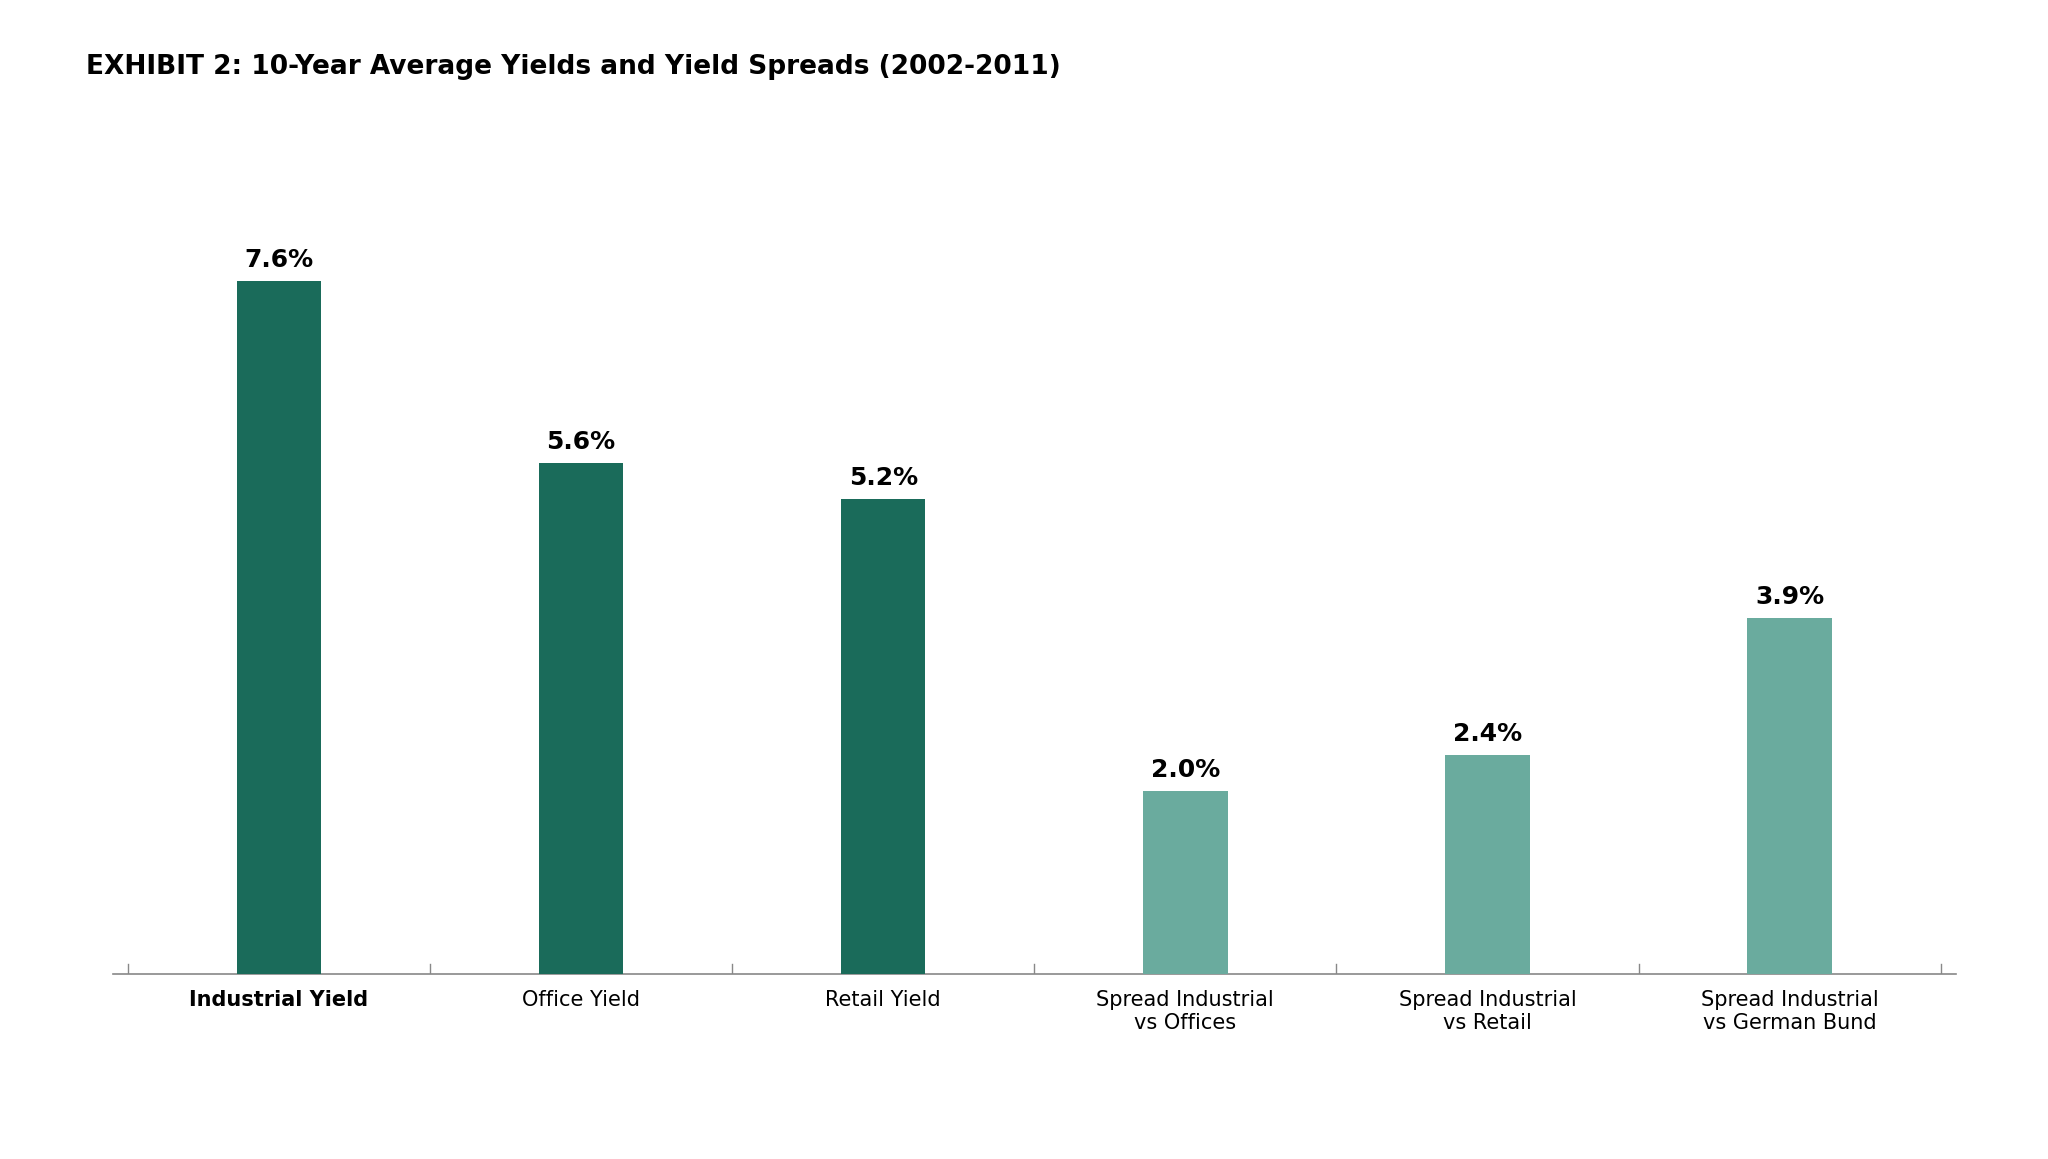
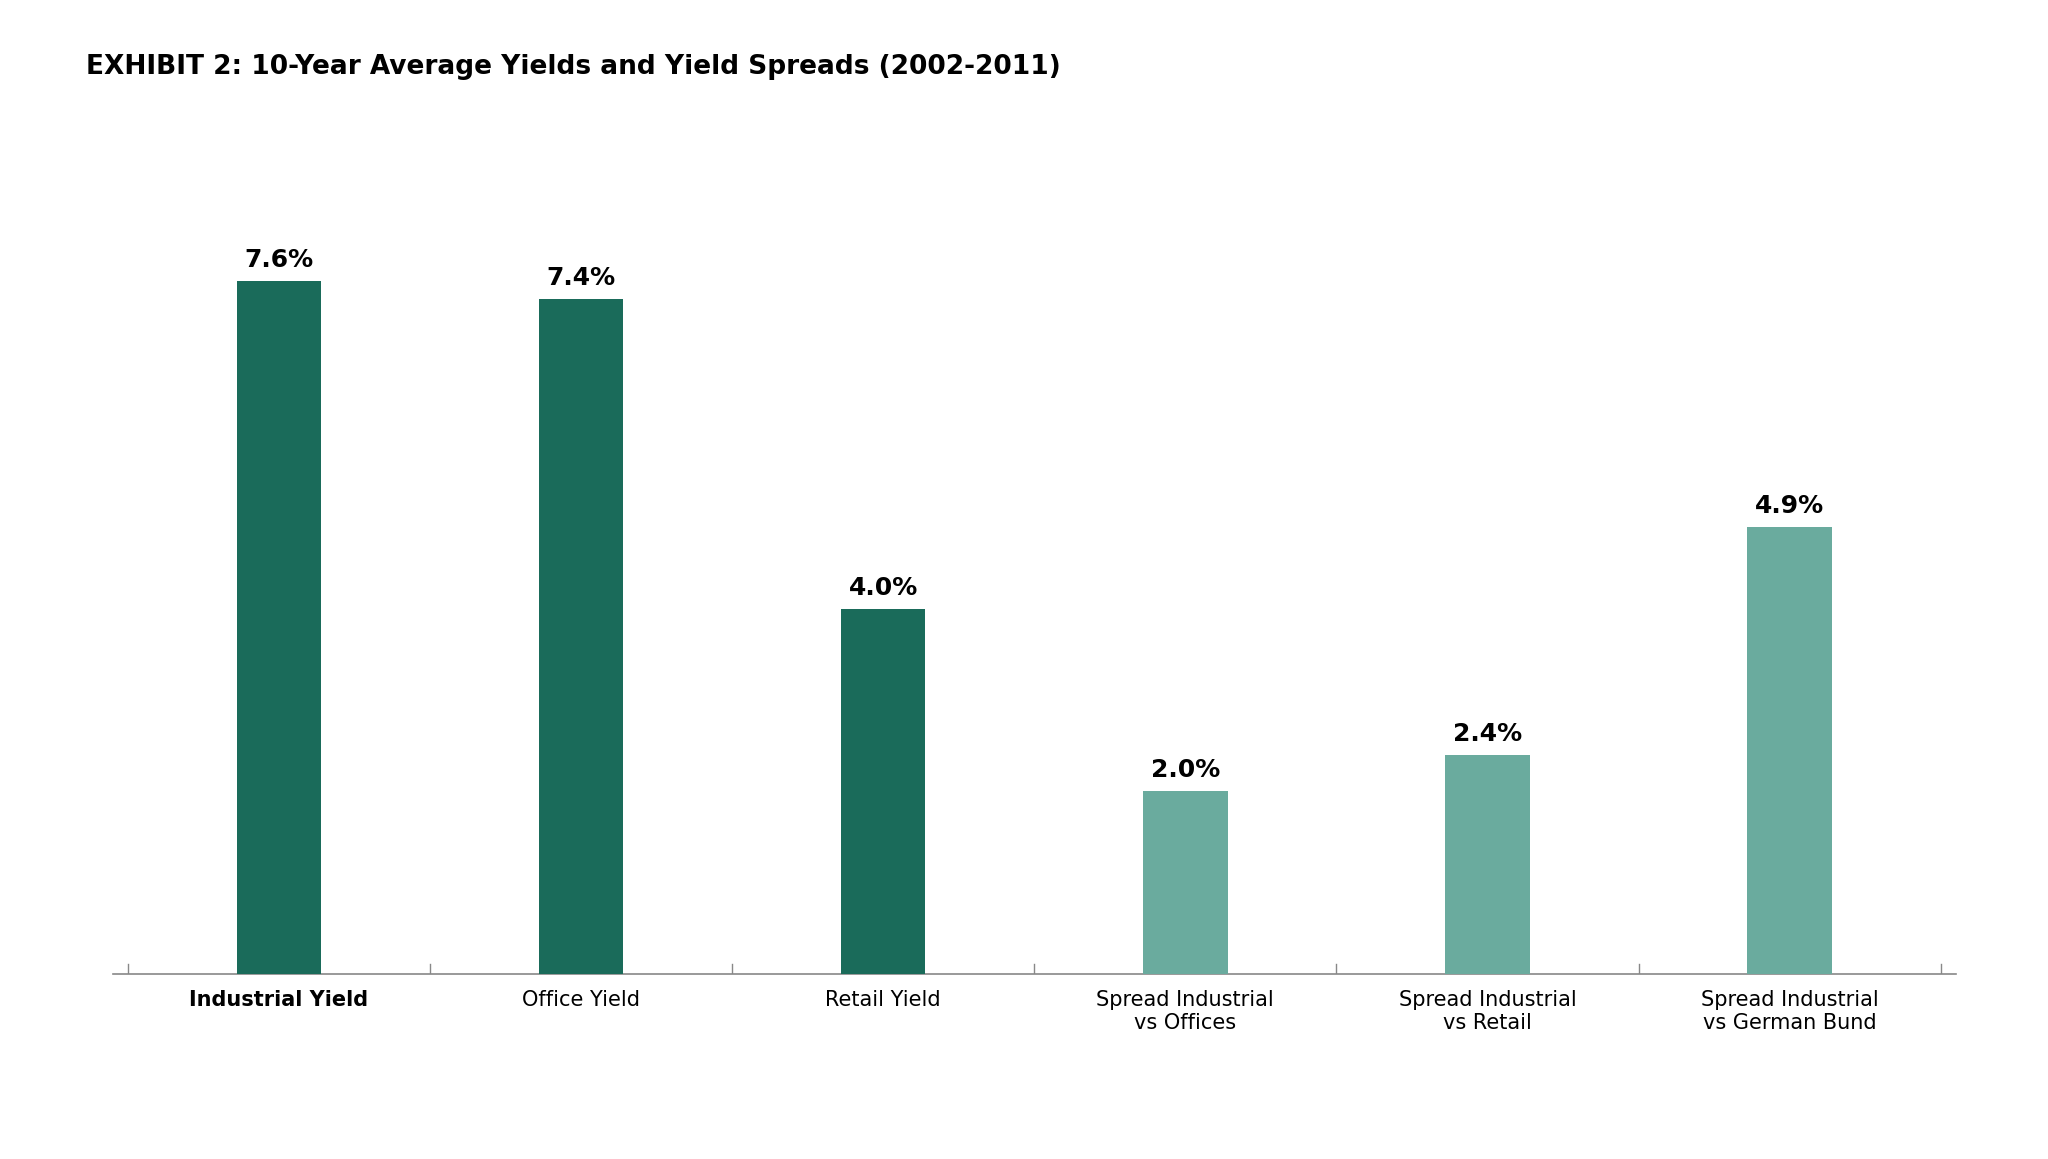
Office Yield: 5.6% -> 7.4%
Retail Yield: 5.2% -> 4.0%
Spread Industrial vs German Bund: 3.9% -> 4.9%
